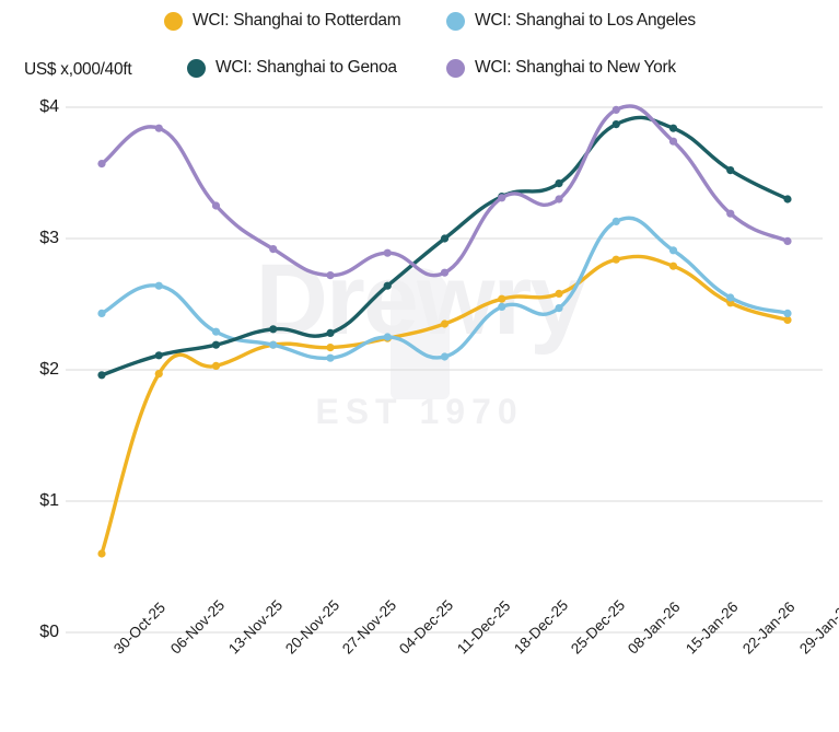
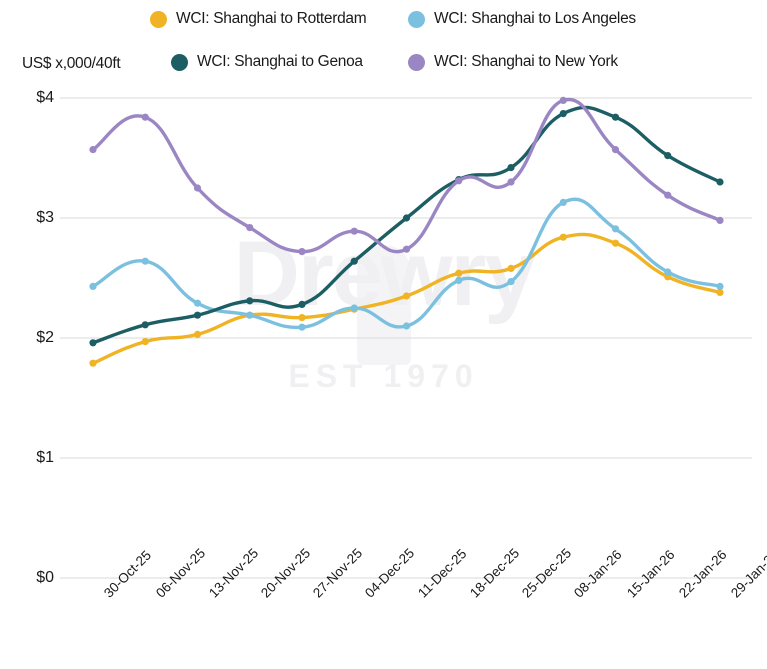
WCI: Shanghai to Rotterdam/30-Oct-25: $0.60 -> $1.79
WCI: Shanghai to New York/15-Jan-26: $3.74 -> $3.57
